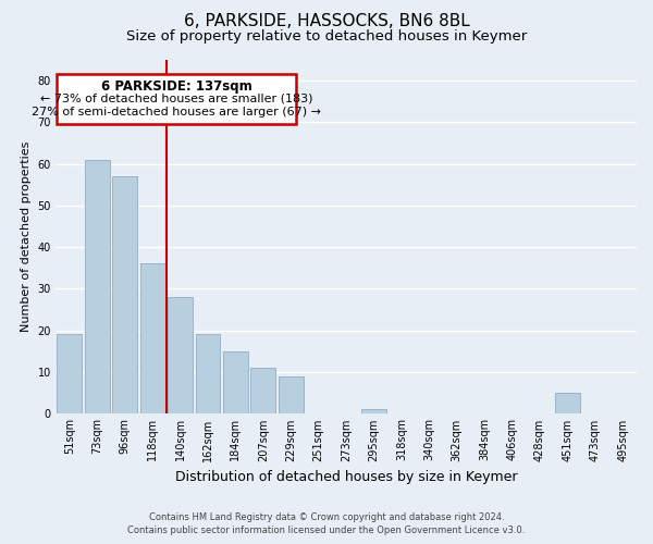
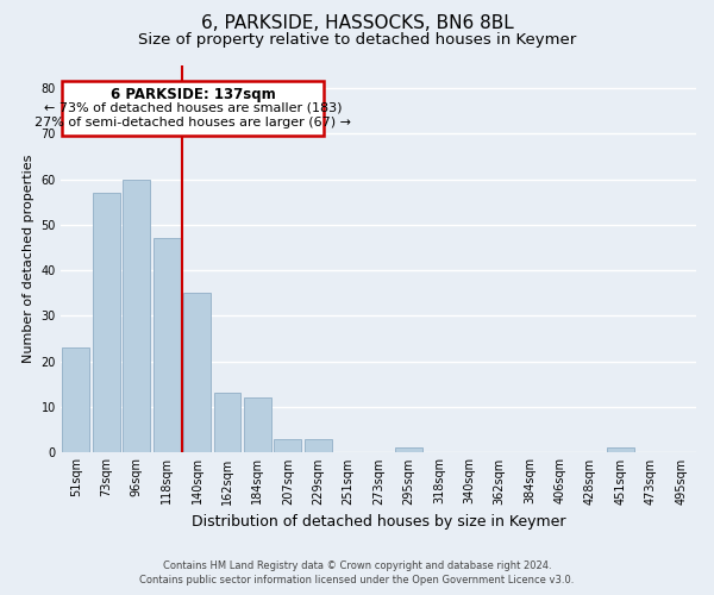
51sqm: 19 -> 23
73sqm: 61 -> 57
96sqm: 57 -> 60
118sqm: 36 -> 47
140sqm: 28 -> 35
162sqm: 19 -> 13
184sqm: 15 -> 12
207sqm: 11 -> 3
229sqm: 9 -> 3
451sqm: 5 -> 1
